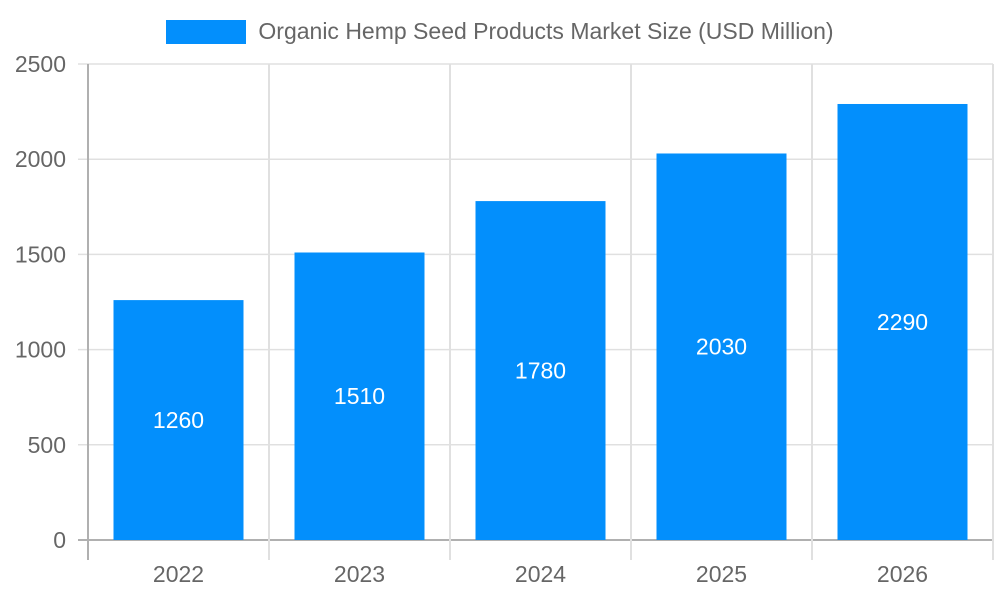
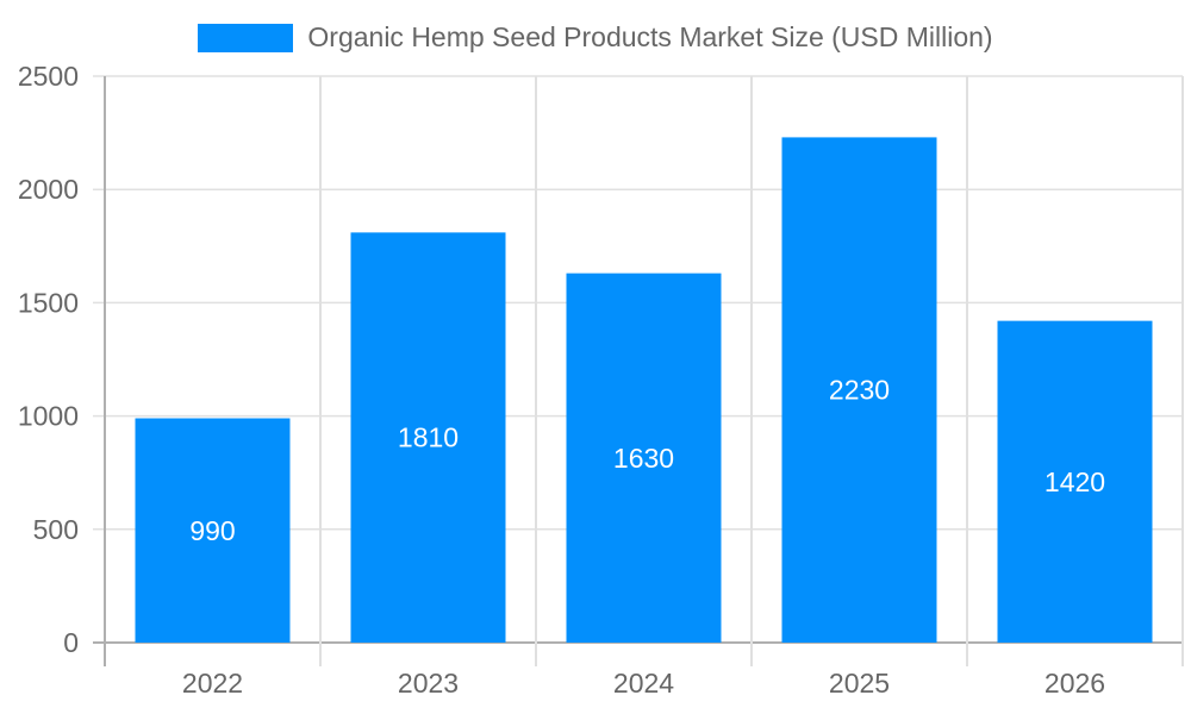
2022: 1260 -> 990
2023: 1510 -> 1810
2024: 1780 -> 1630
2025: 2030 -> 2230
2026: 2290 -> 1420
